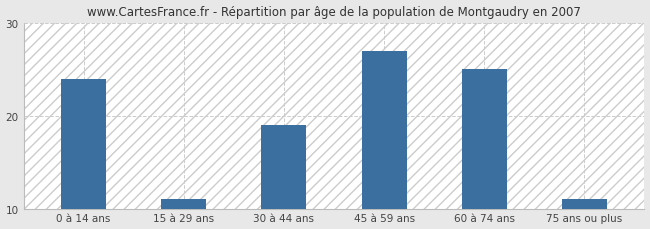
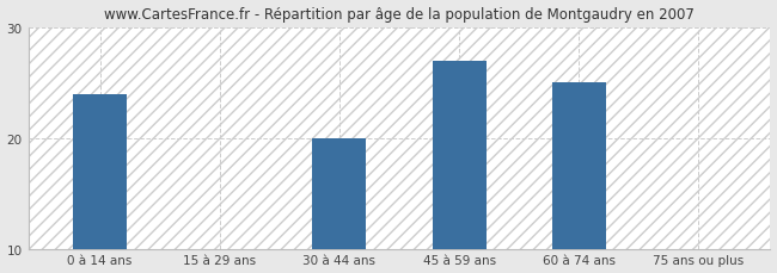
15 à 29 ans: 11 -> 10
30 à 44 ans: 19 -> 20
75 ans ou plus: 11 -> 10
